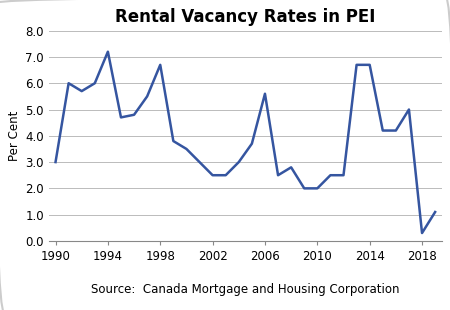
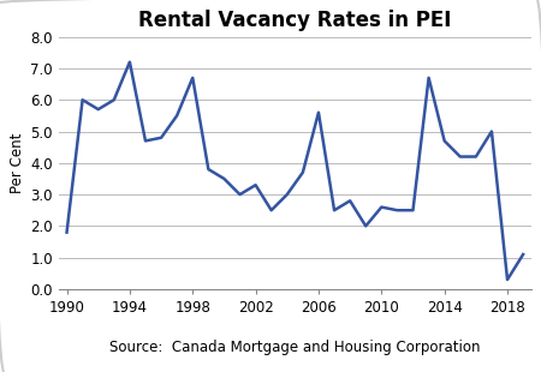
1990: 3.0 -> 1.8
2002: 2.5 -> 3.3
2010: 2.0 -> 2.6
2014: 6.7 -> 4.7
